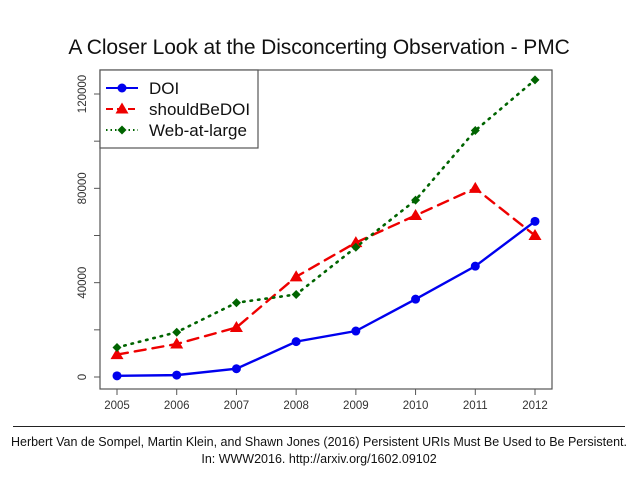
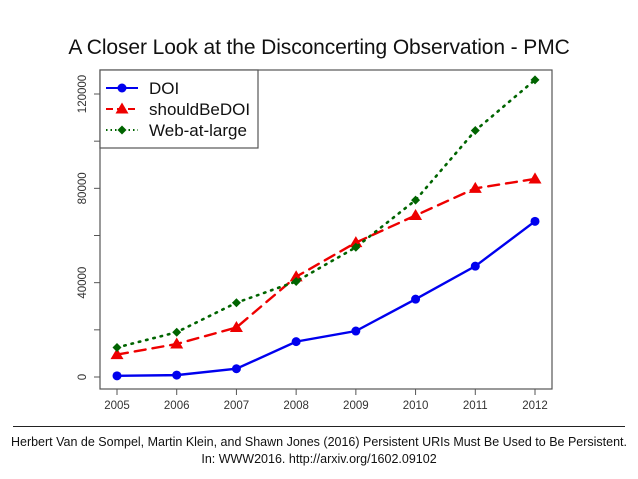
Web-at-large/2008: 35000 -> 40000
shouldBeDOI/2012: 60000 -> 84000
